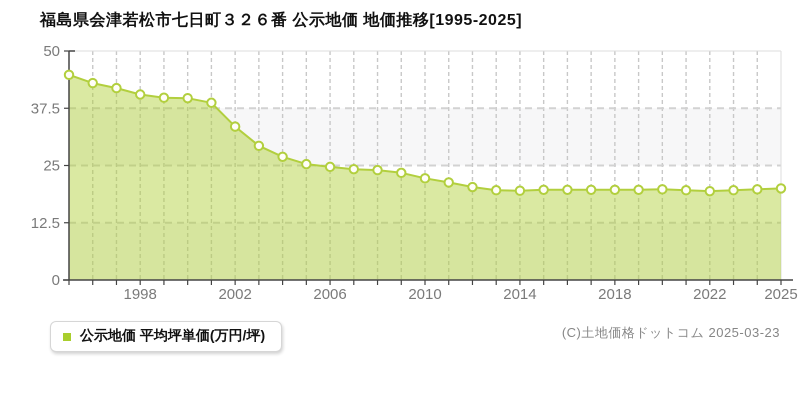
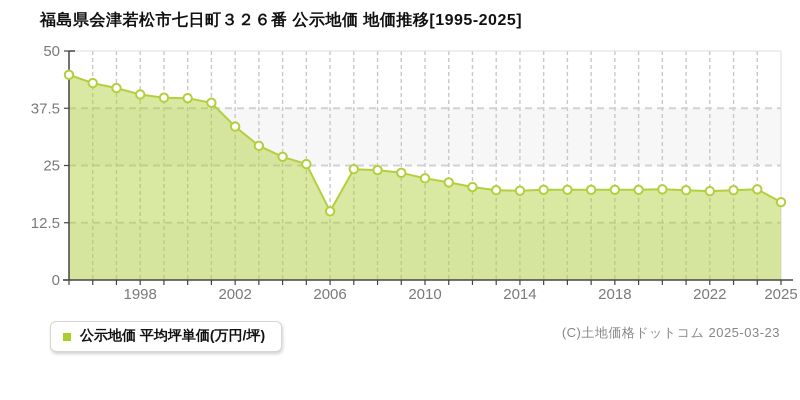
2006: 25 -> 15
2025: 20 -> 17
